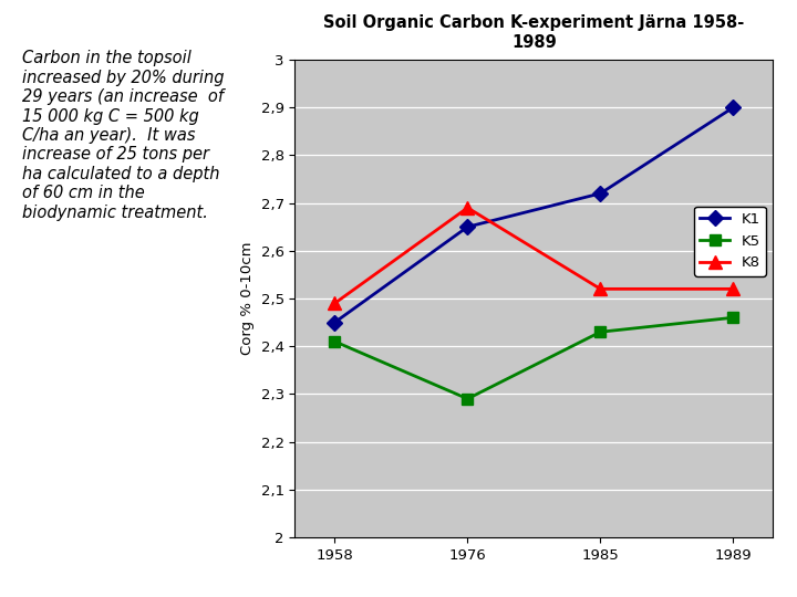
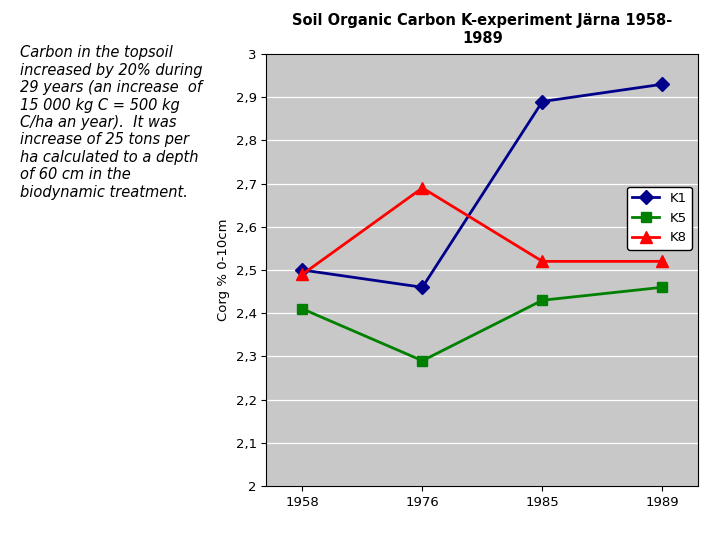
K1/1958: 2,45 -> 2,50
K1/1976: 2,65 -> 2,46
K1/1985: 2,72 -> 2,89
K1/1989: 2,90 -> 2,93
